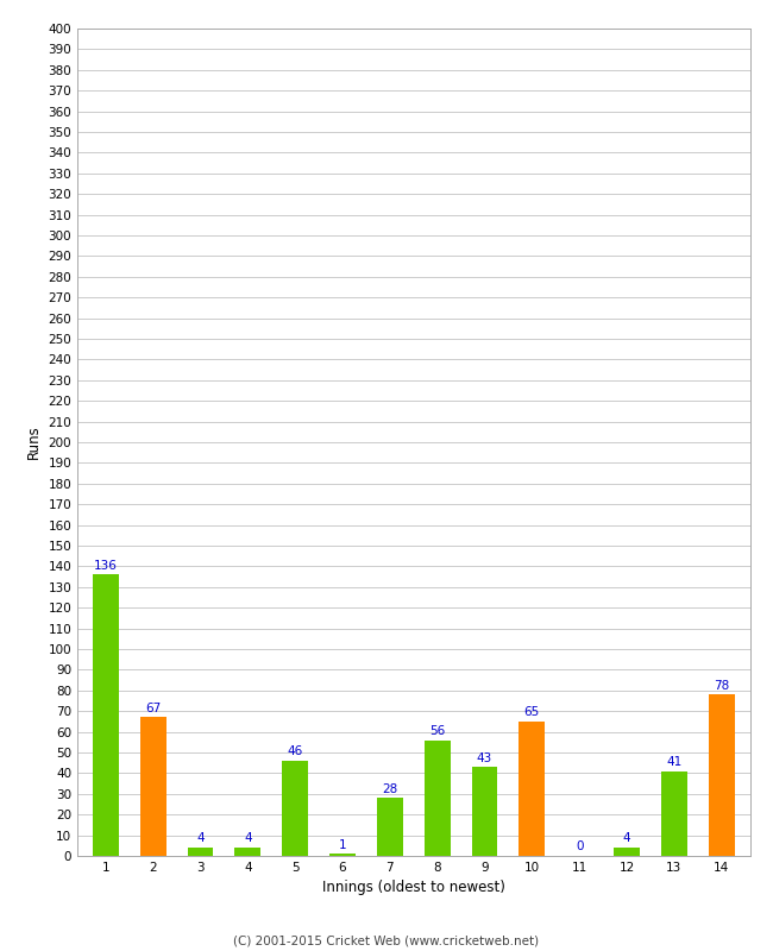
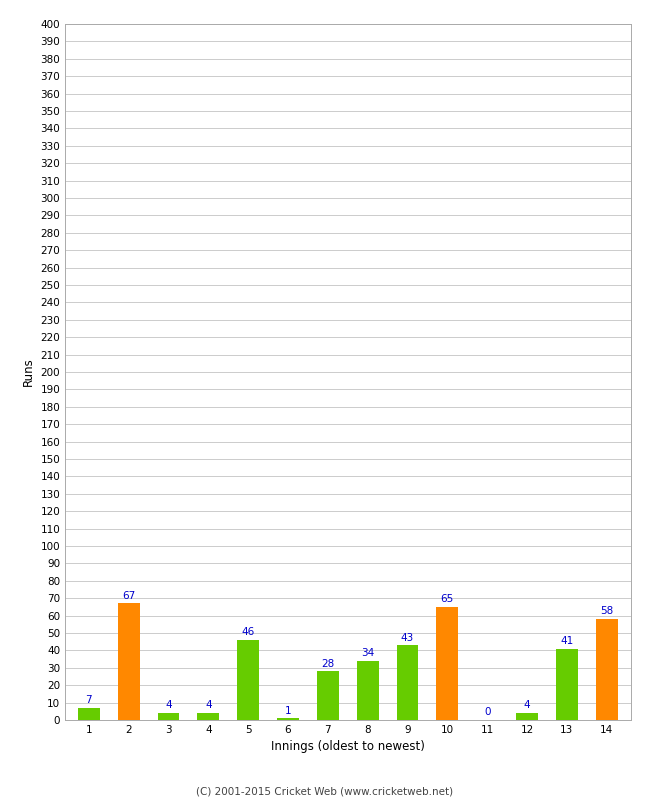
1: 136 -> 7
8: 56 -> 34
14: 78 -> 58
